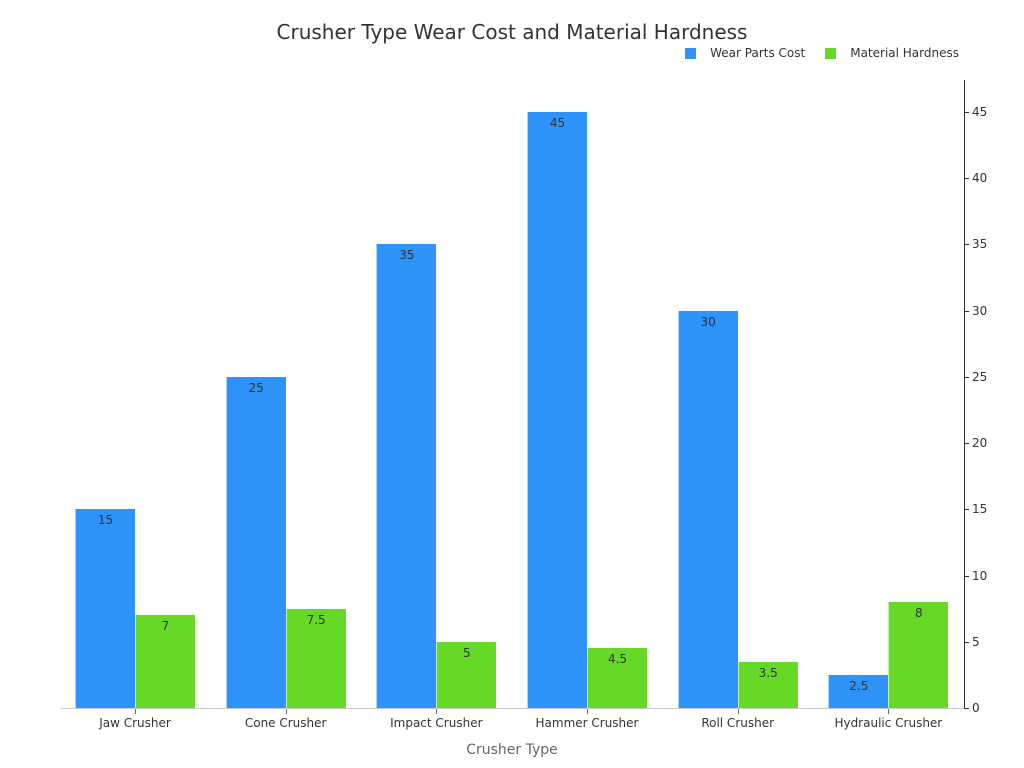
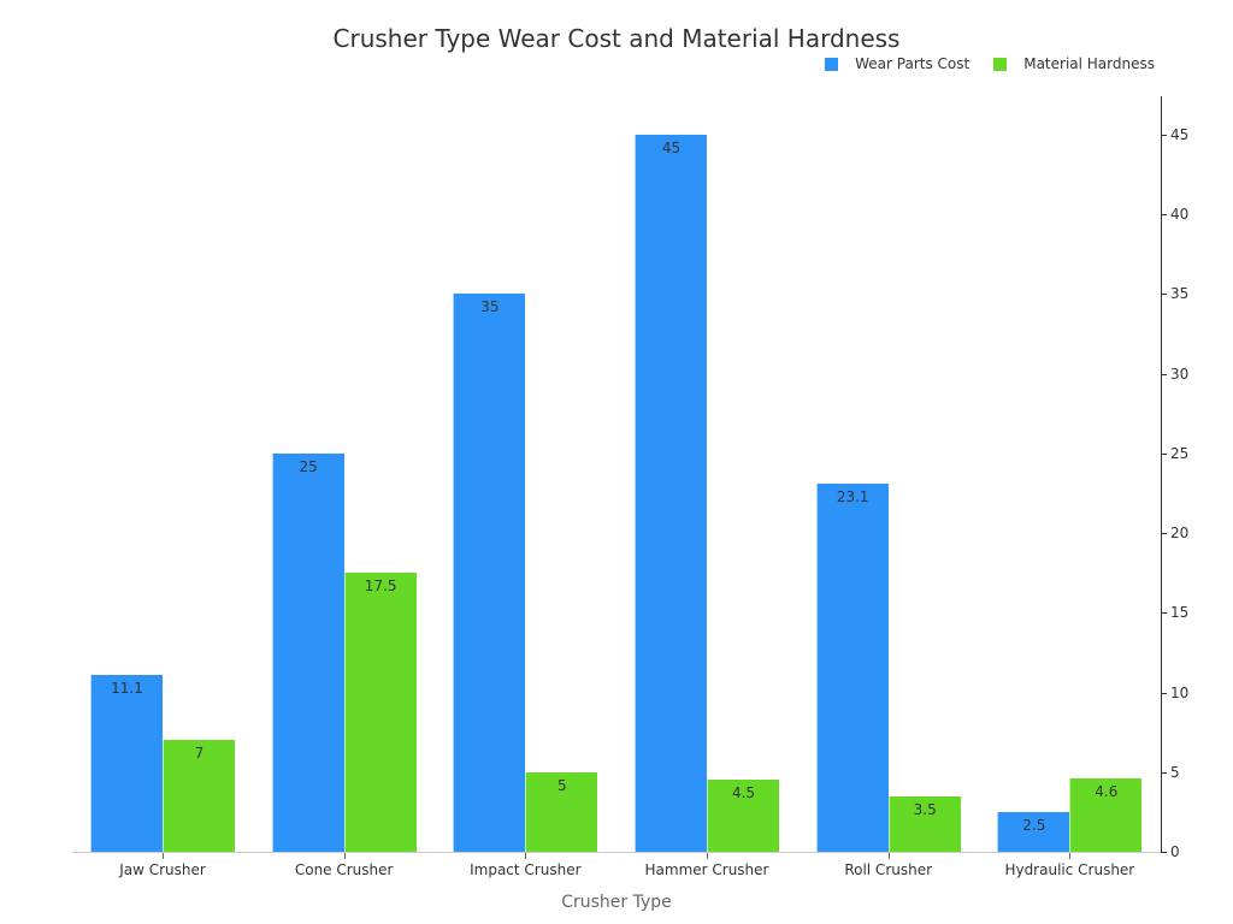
Wear Parts Cost/Jaw Crusher: 15 -> 11.1
Material Hardness/Cone Crusher: 7.5 -> 17.5
Wear Parts Cost/Roll Crusher: 30 -> 23.1
Material Hardness/Hydraulic Crusher: 8 -> 4.6
